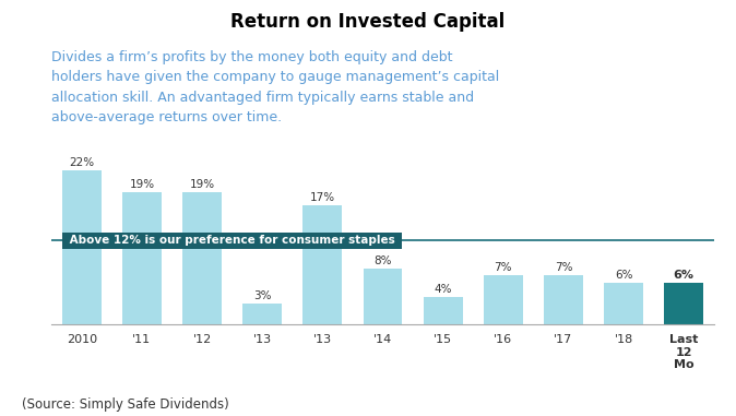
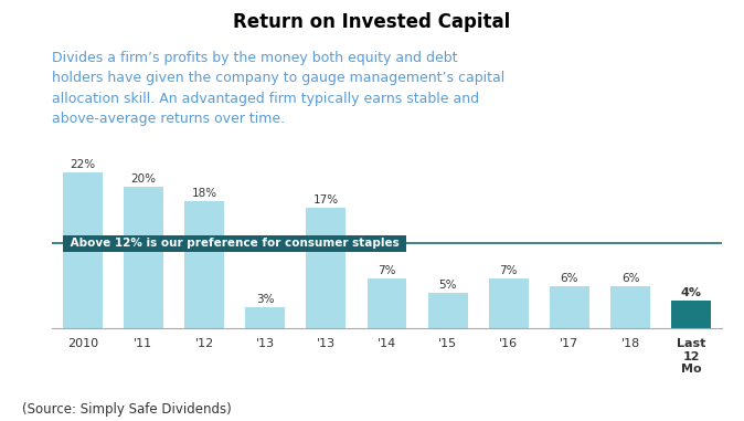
'11: 19% -> 20%
'12: 19% -> 18%
'14: 8% -> 7%
'15: 4% -> 5%
'17: 7% -> 6%
Last 12 Mo: 6% -> 4%
